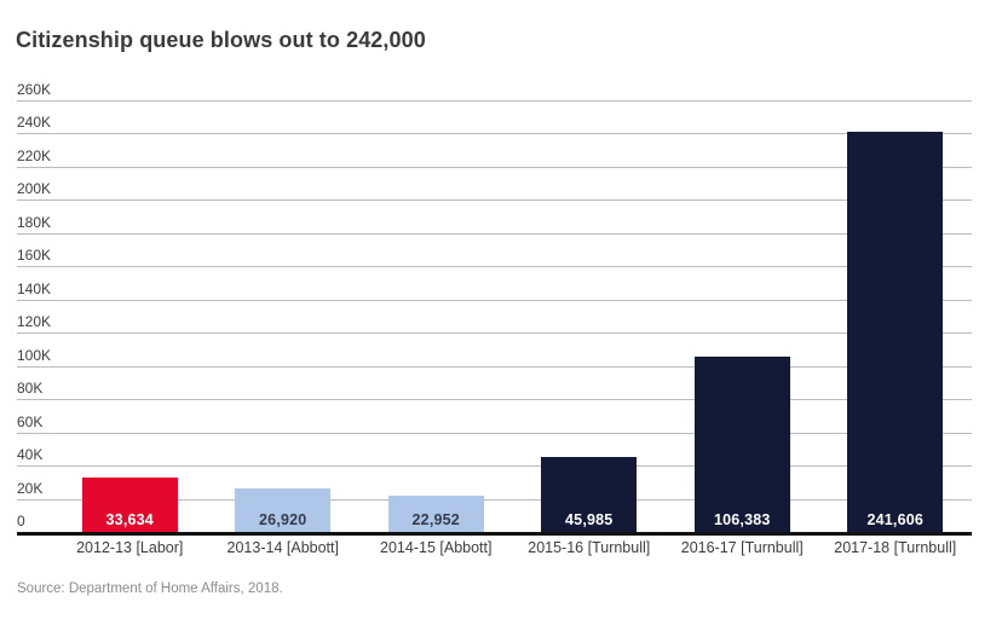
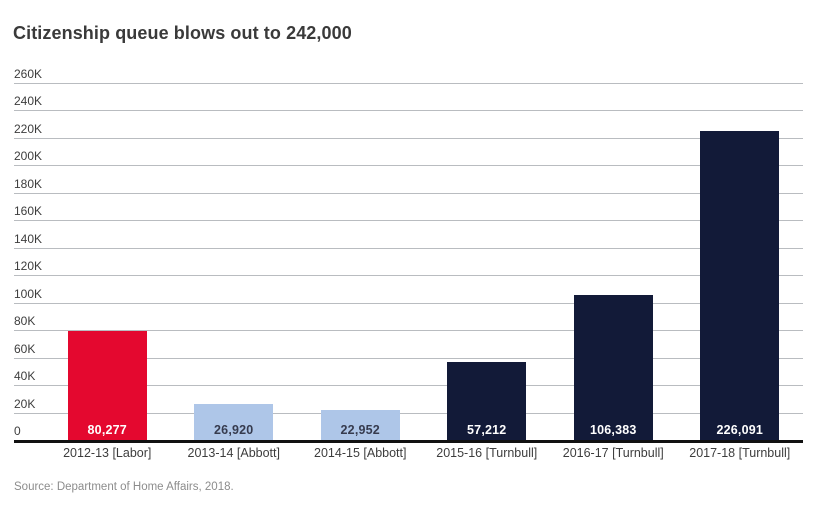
2012-13 [Labor]: 33,634 -> 80,277
2015-16 [Turnbull]: 45,985 -> 57,212
2017-18 [Turnbull]: 241,606 -> 226,091
